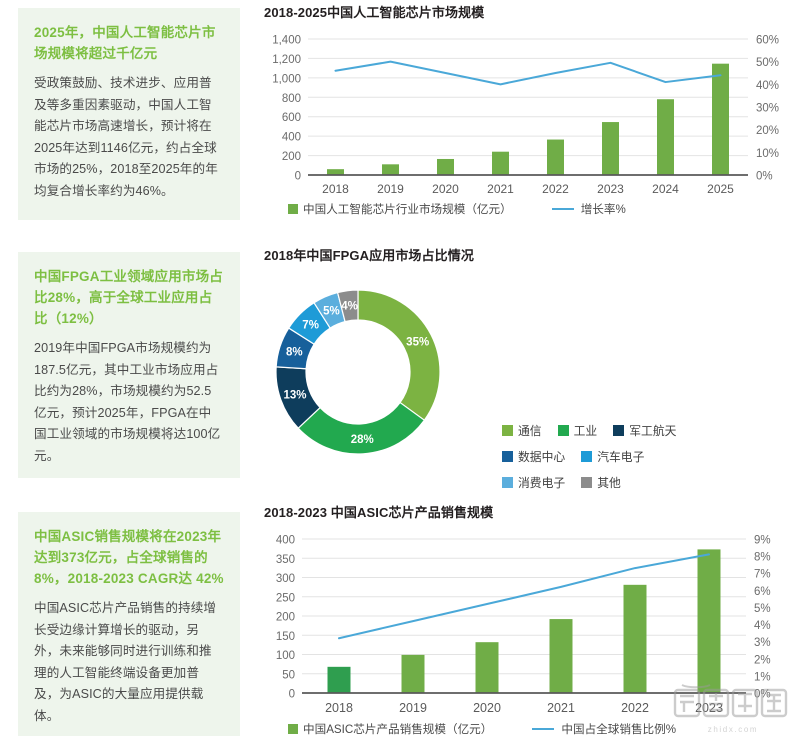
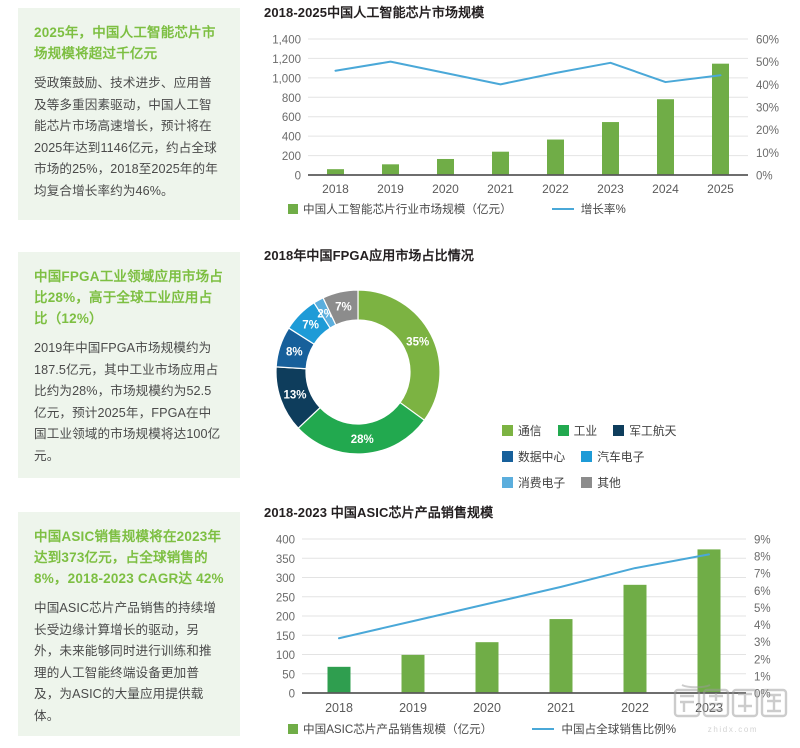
2018年中国FPGA应用市场占比情况/消费电子: 5% -> 2%
2018年中国FPGA应用市场占比情况/其他: 4% -> 7%
